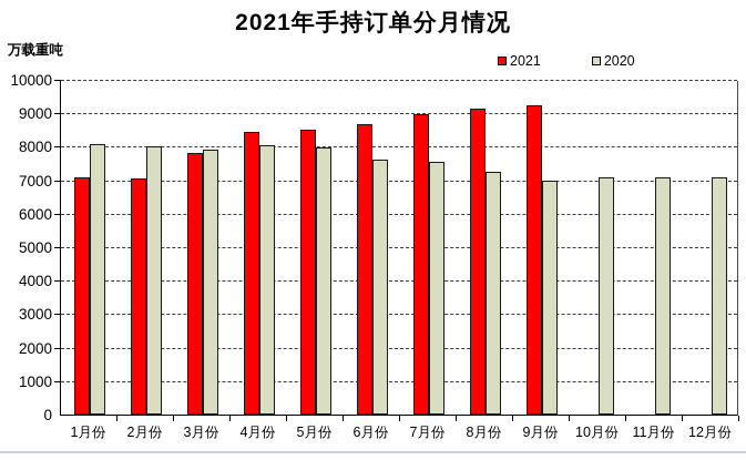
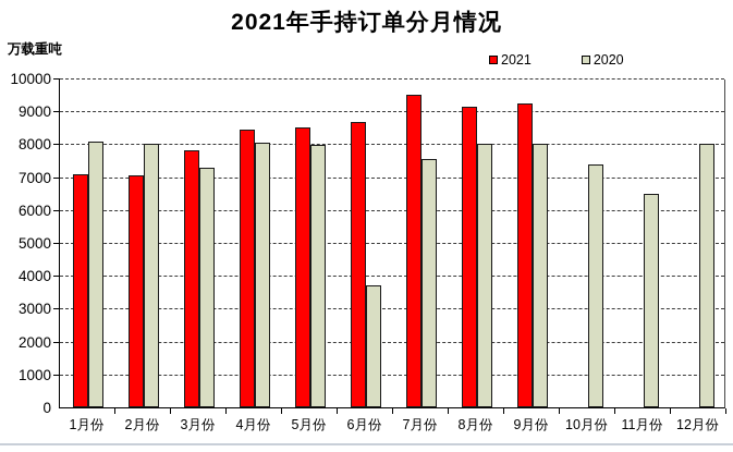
2020/3月份: 7900 -> 7300
2020/6月份: 7600 -> 3700
2021/7月份: 9000 -> 9500
2020/8月份: 7300 -> 8000
2020/9月份: 7000 -> 8000
2020/10月份: 7100 -> 7400
2020/11月份: 7100 -> 6500
2020/12月份: 7100 -> 8000
